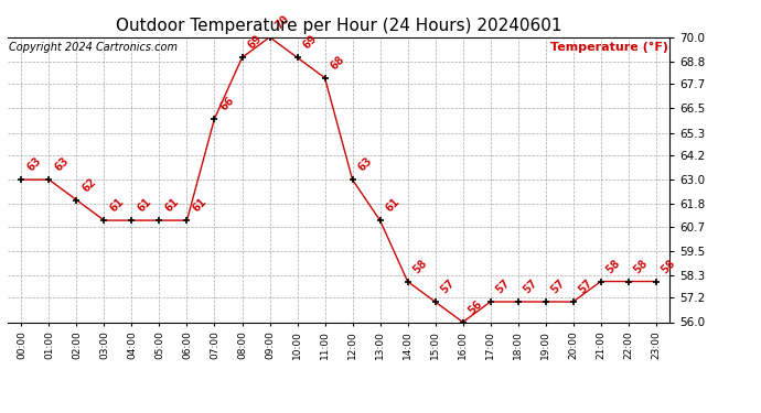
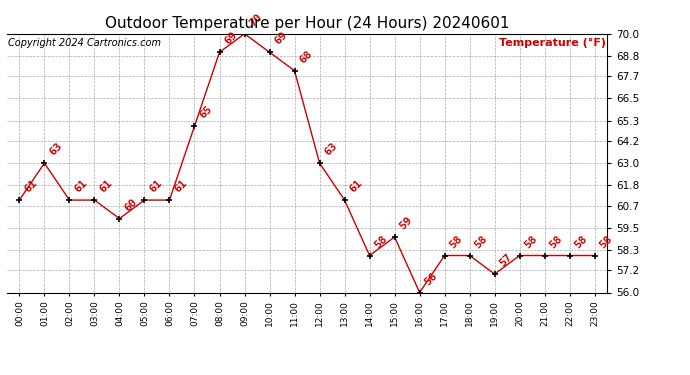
00:00: 63 -> 61
02:00: 62 -> 61
04:00: 61 -> 60
07:00: 66 -> 65
15:00: 57 -> 59
17:00: 57 -> 58
18:00: 57 -> 58
20:00: 57 -> 58
